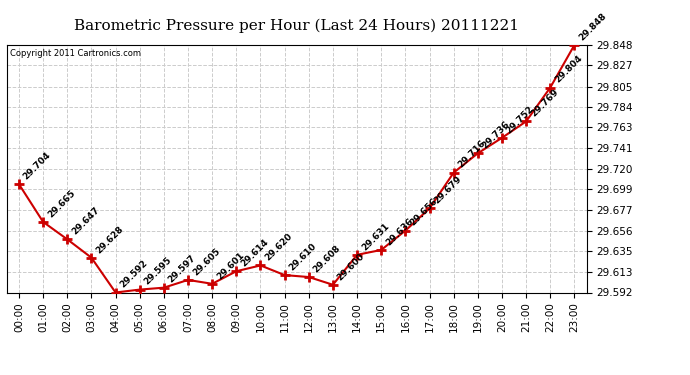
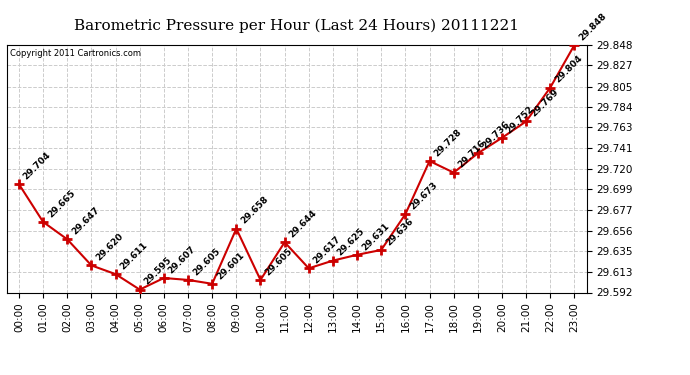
03:00: 29.628 -> 29.620
04:00: 29.592 -> 29.611
06:00: 29.597 -> 29.607
09:00: 29.614 -> 29.658
10:00: 29.620 -> 29.605
11:00: 29.610 -> 29.644
12:00: 29.608 -> 29.617
13:00: 29.600 -> 29.625
16:00: 29.656 -> 29.673
17:00: 29.679 -> 29.728
